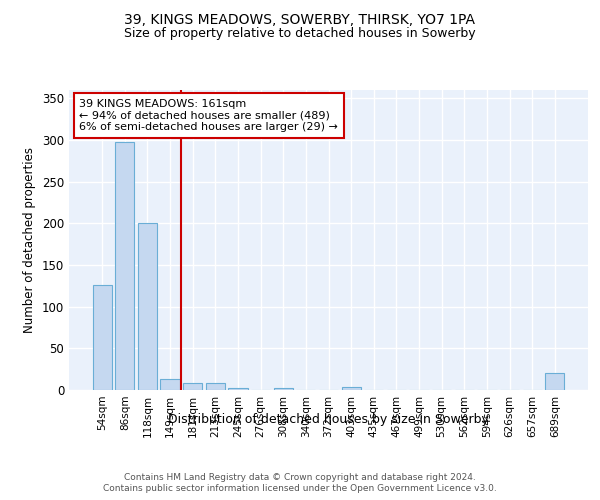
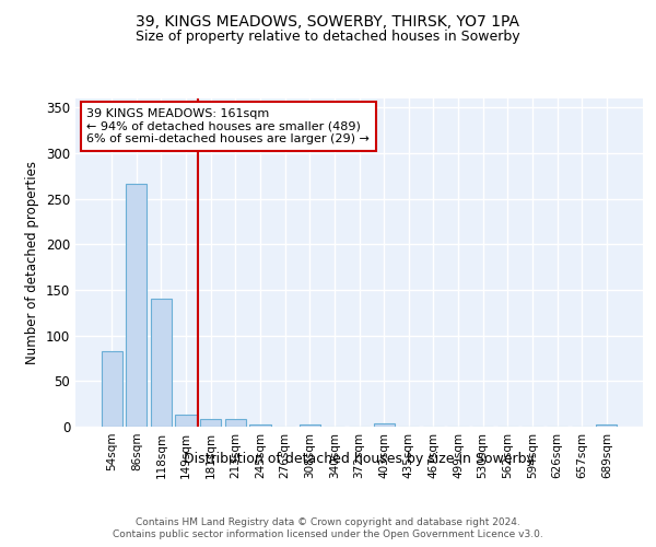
54sqm: 126 -> 83
86sqm: 298 -> 266
118sqm: 200 -> 141
689sqm: 20 -> 3
